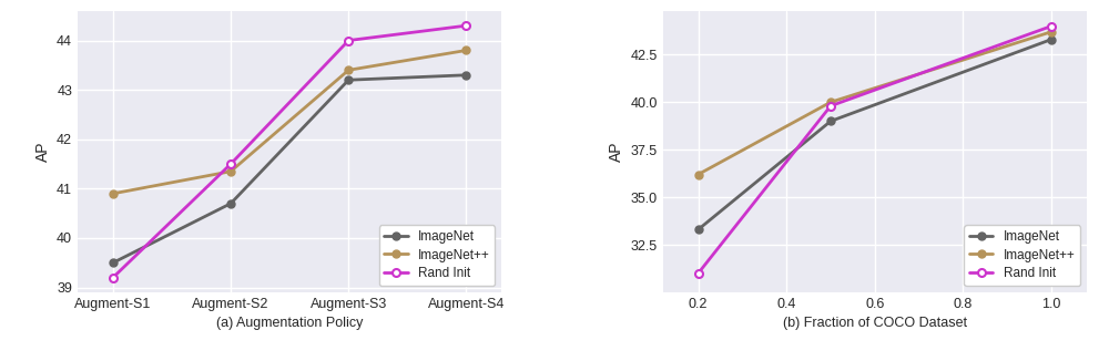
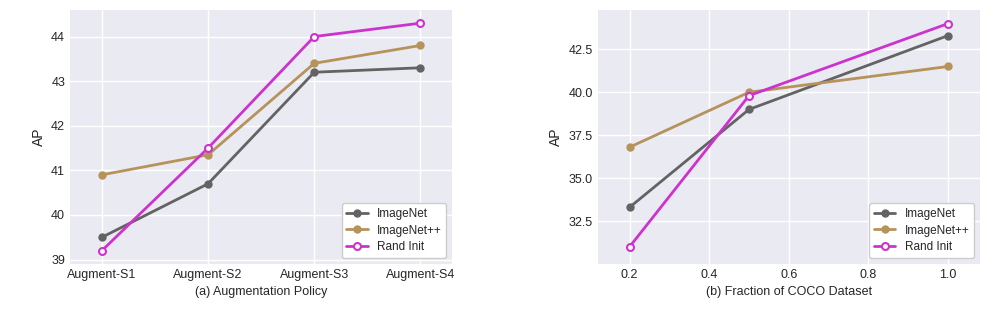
ImageNet++/0.2: 36.2 -> 36.8
ImageNet++/1.0: 43.7 -> 41.5
